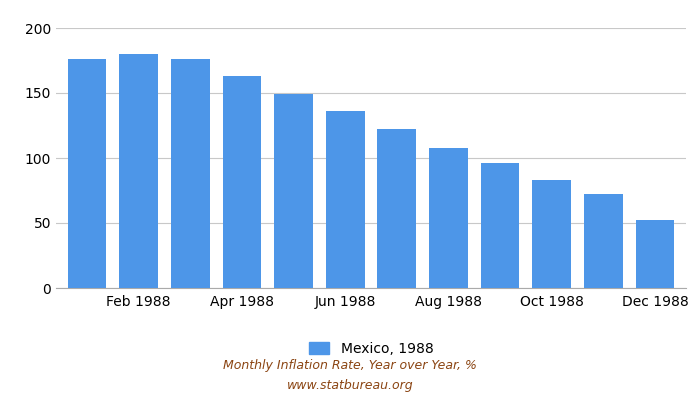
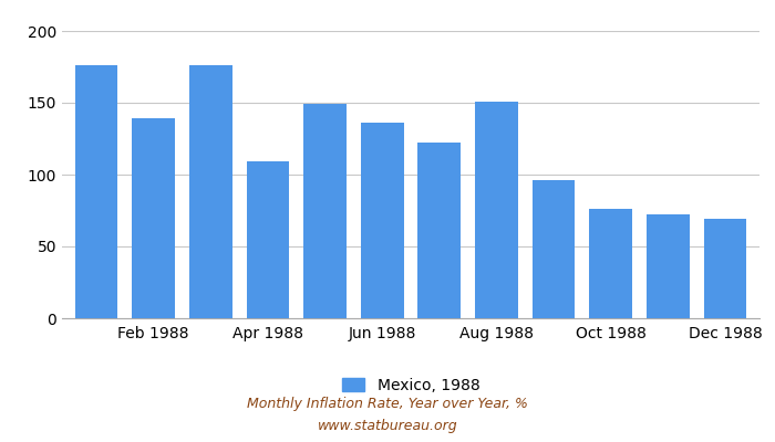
Feb 1988: 180 -> 139
Apr 1988: 163 -> 109
Aug 1988: 108 -> 151
Oct 1988: 83 -> 76
Dec 1988: 52 -> 69
